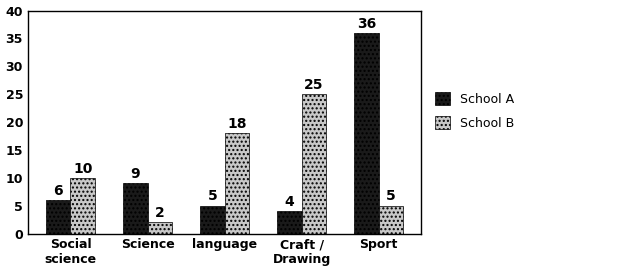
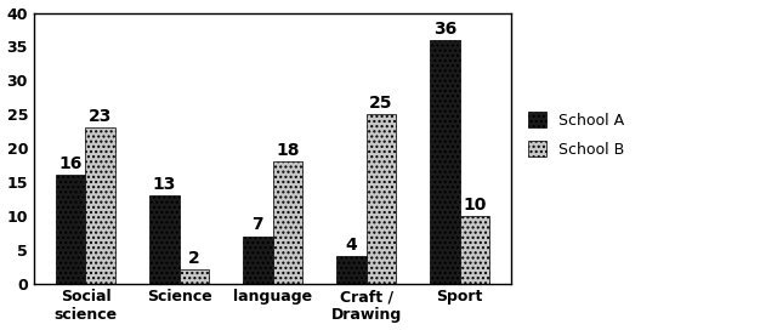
School A/Social science: 6 -> 16
School B/Social science: 10 -> 23
School A/Science: 9 -> 13
School A/language: 5 -> 7
School B/Sport: 5 -> 10
